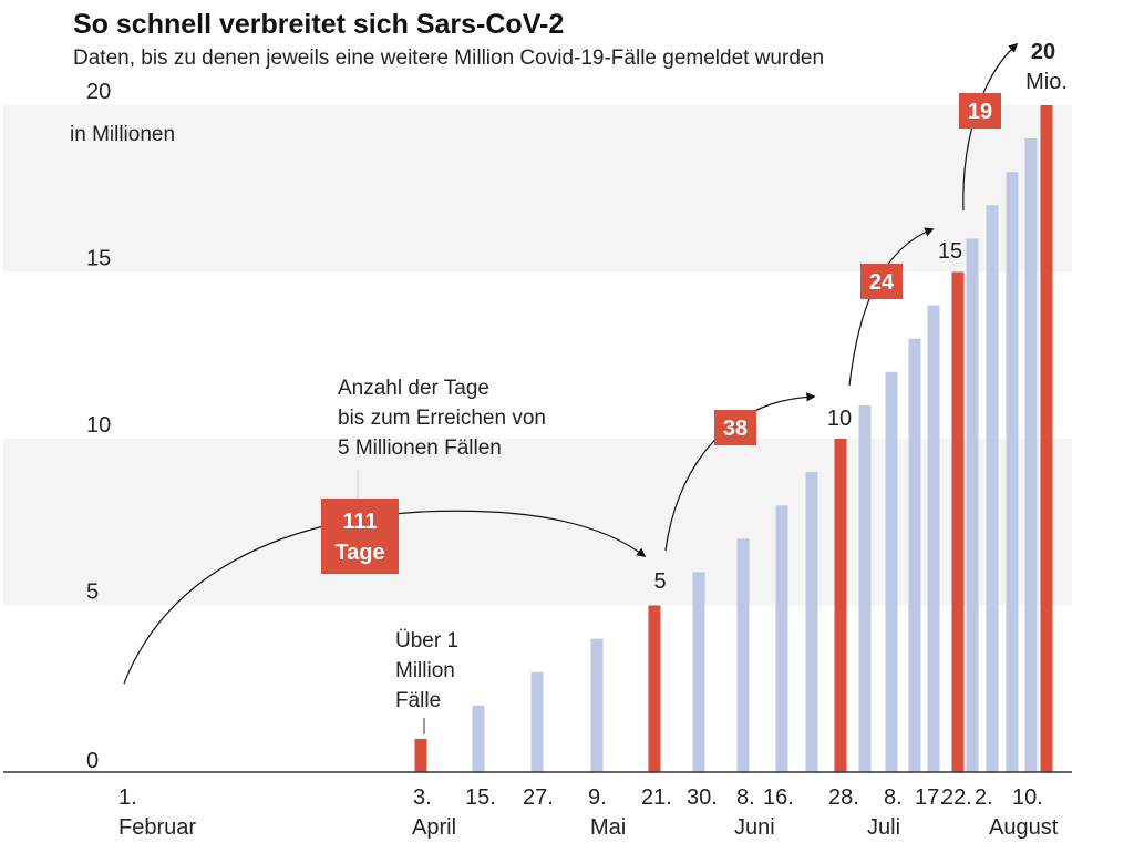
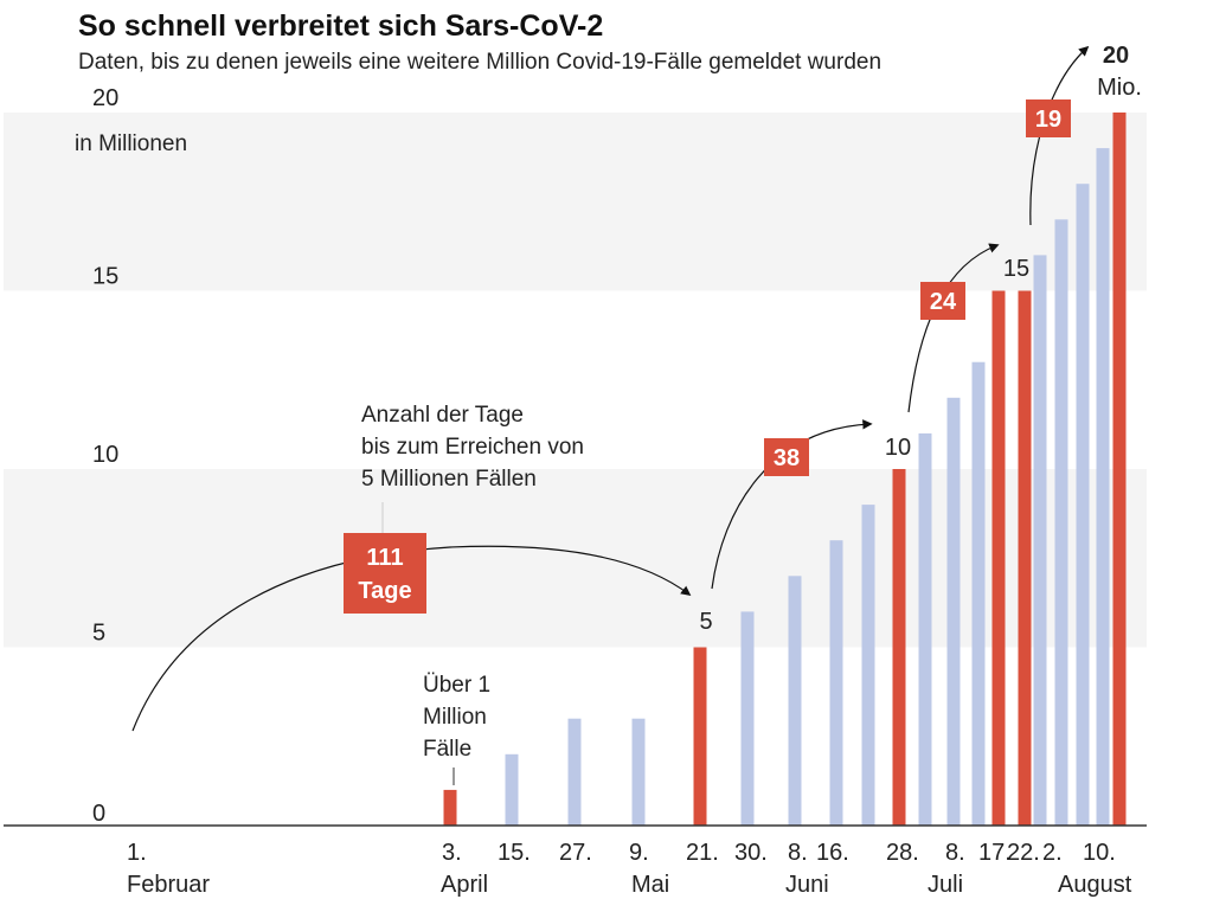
9. Mai: 4 -> 3
17. Juli: 14 -> 15
